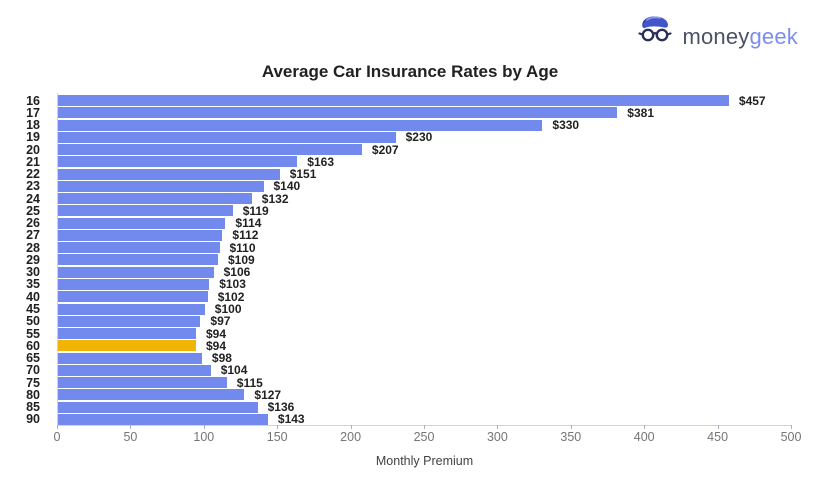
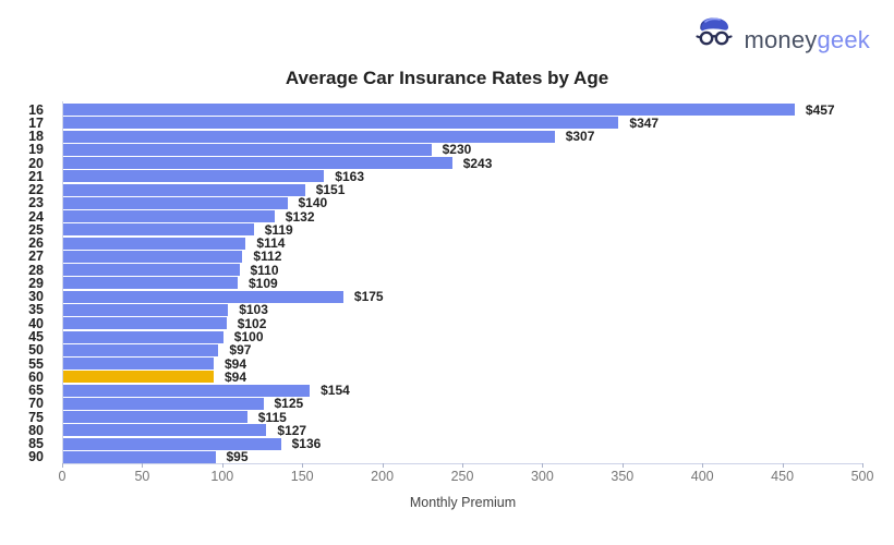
17: $381 -> $347
18: $330 -> $307
20: $207 -> $243
30: $106 -> $175
65: $98 -> $154
70: $104 -> $125
90: $143 -> $95
